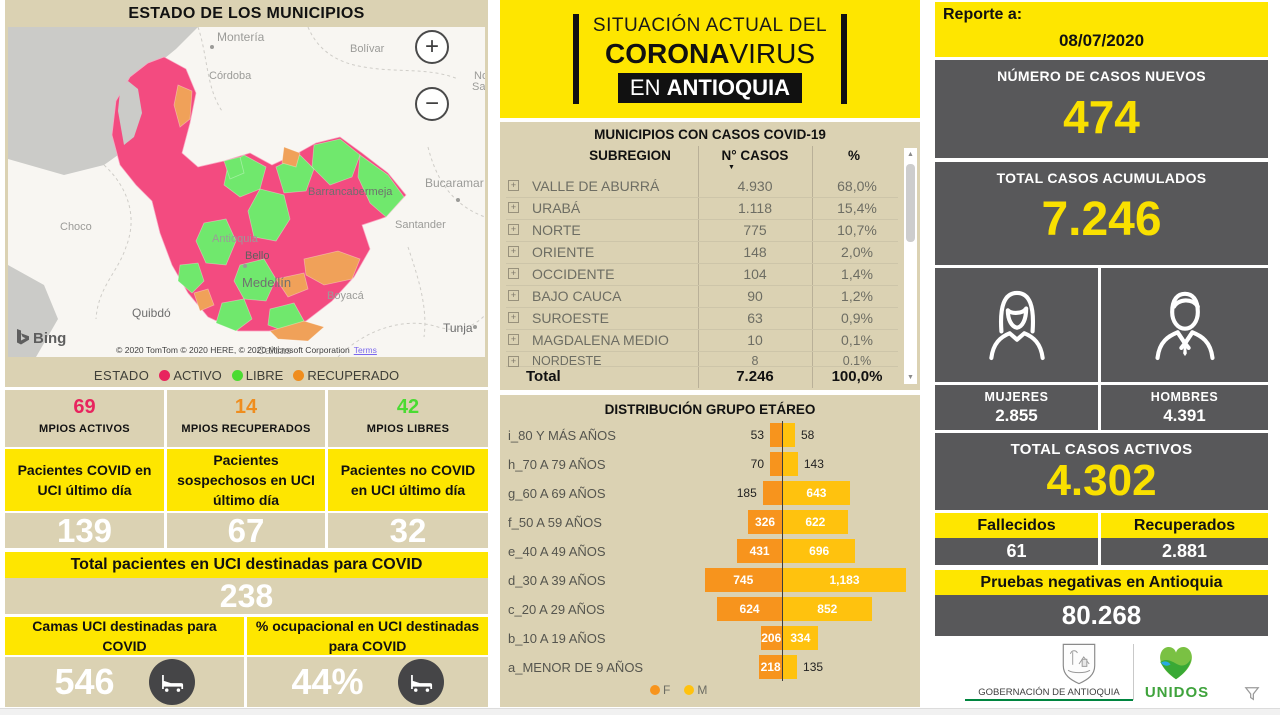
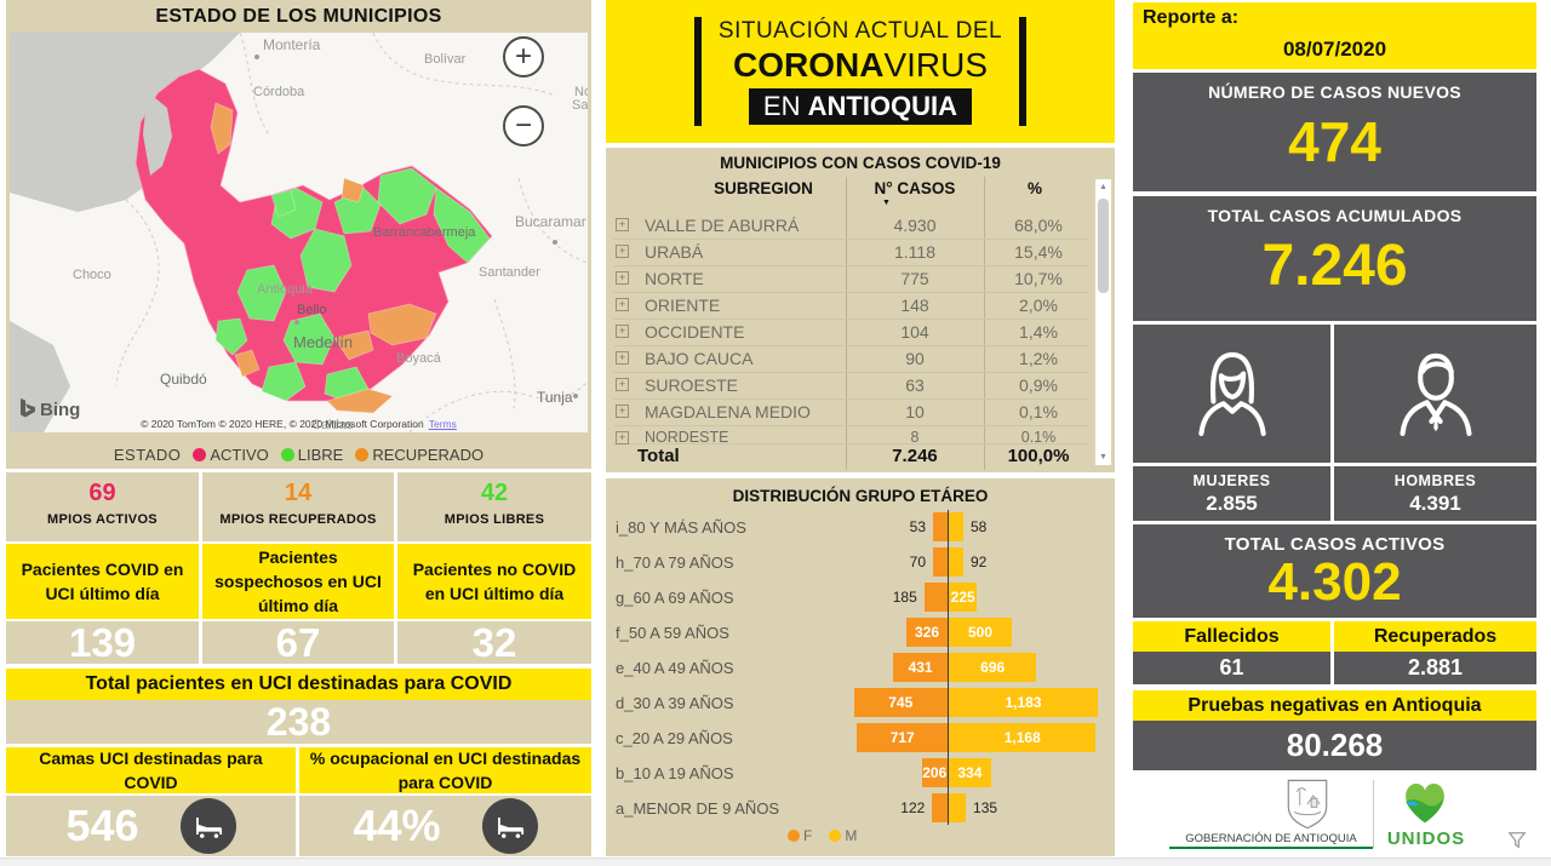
M/h_70 A 79 AÑOS: 143 -> 92
M/g_60 A 69 AÑOS: 643 -> 225
M/f_50 A 59 AÑOS: 622 -> 500
F/c_20 A 29 AÑOS: 624 -> 717
M/c_20 A 29 AÑOS: 852 -> 1,168
F/a_MENOR DE 9 AÑOS: 218 -> 122
